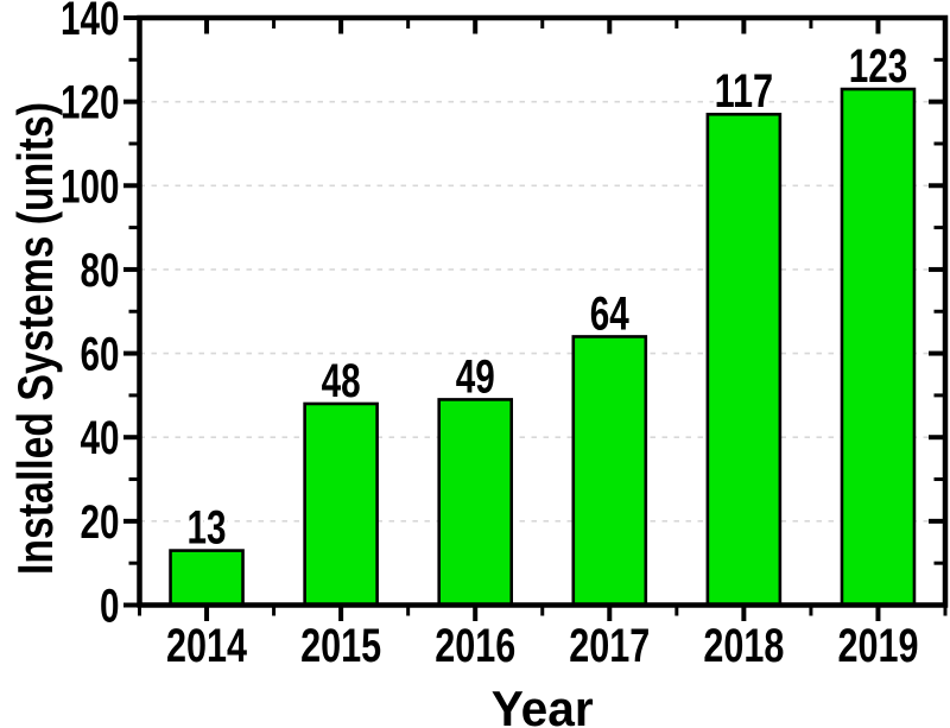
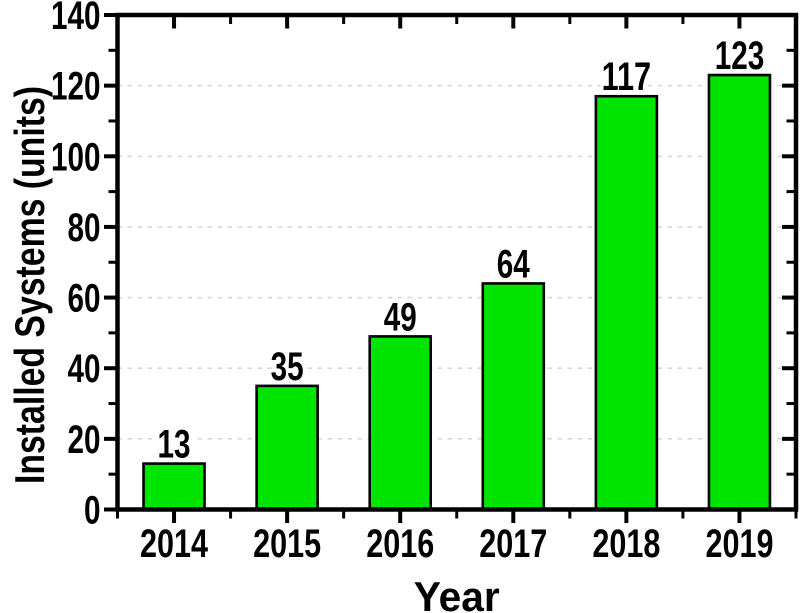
2015: 48 -> 35
